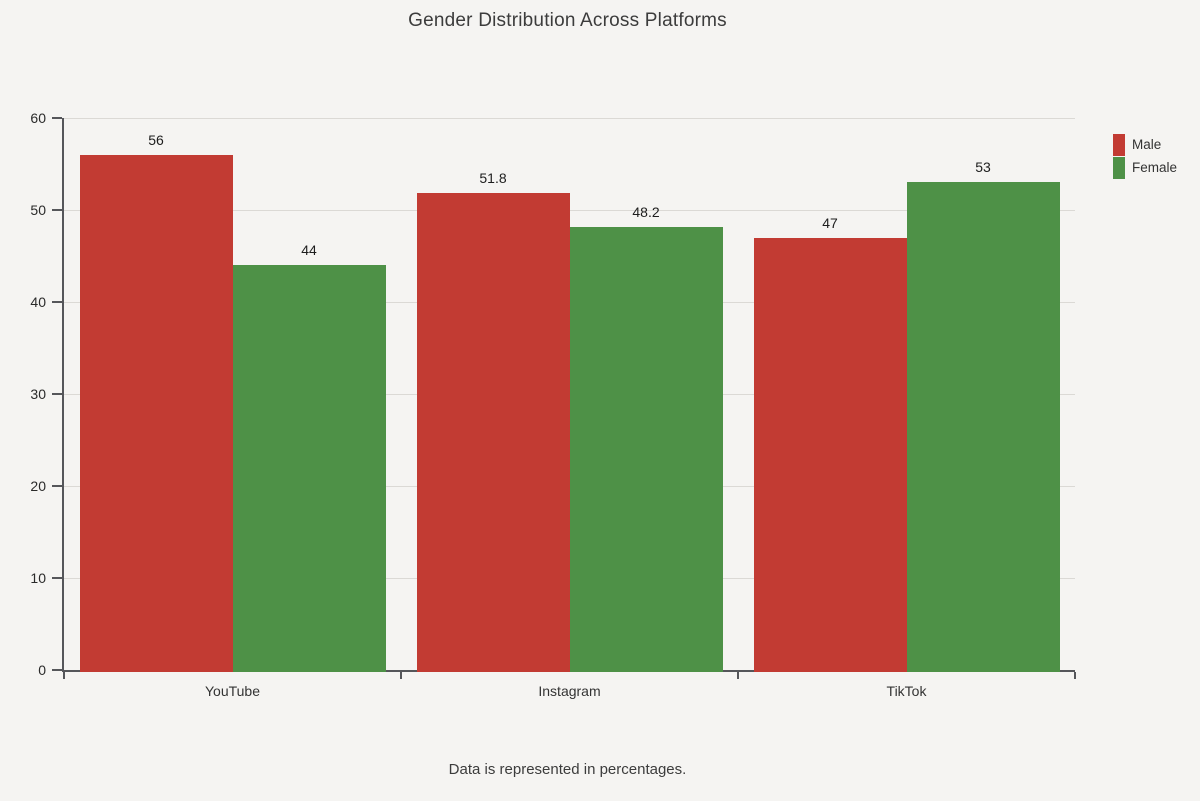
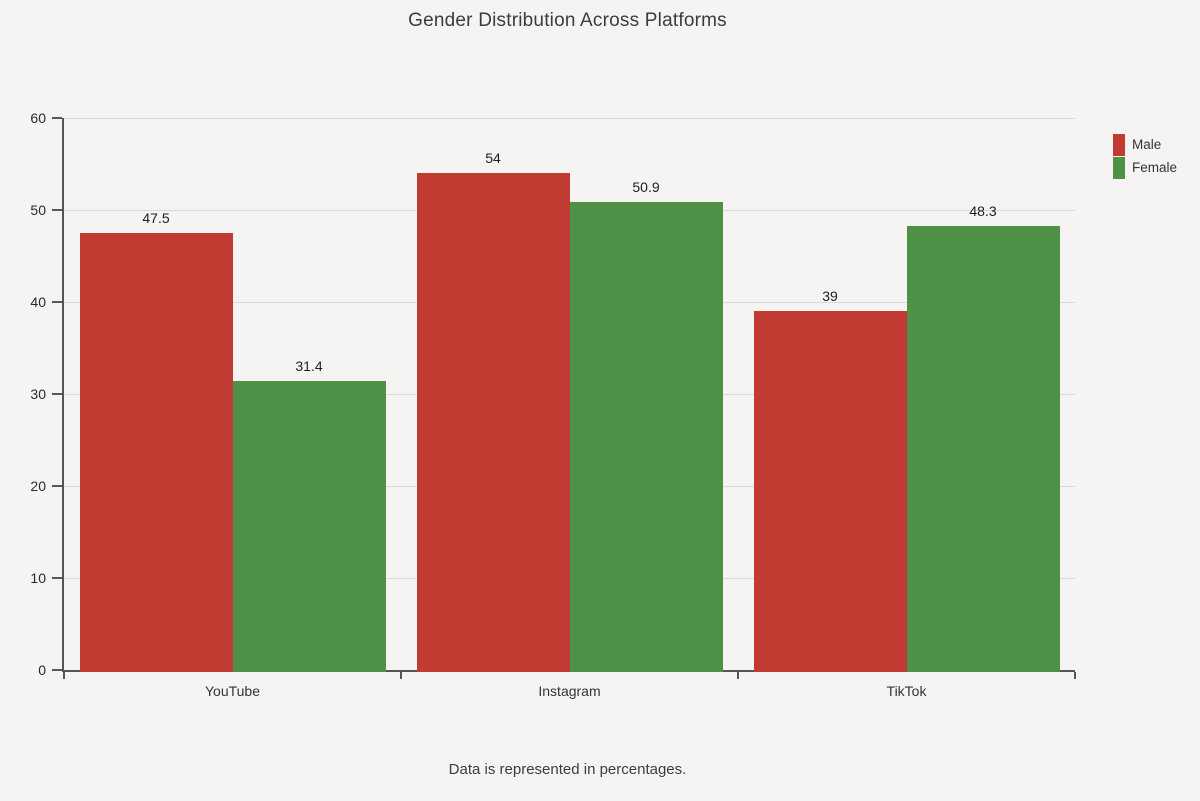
Male/YouTube: 56 -> 47.5
Female/YouTube: 44 -> 31.4
Male/Instagram: 51.8 -> 54
Female/Instagram: 48.2 -> 50.9
Male/TikTok: 47 -> 39
Female/TikTok: 53 -> 48.3
